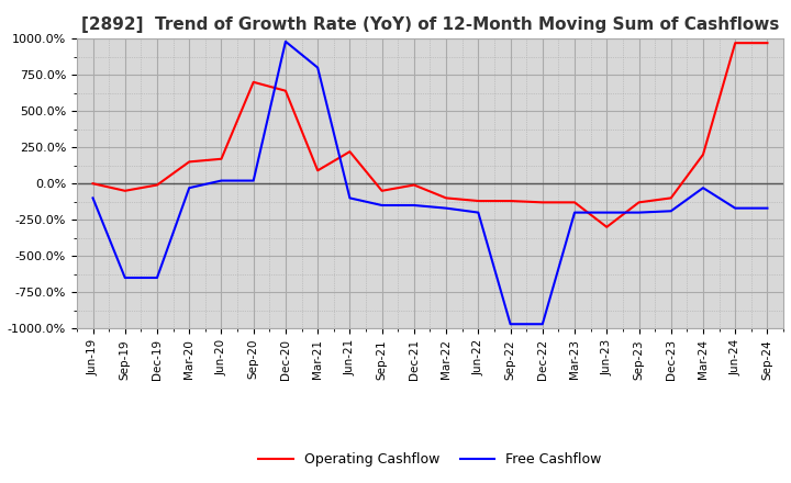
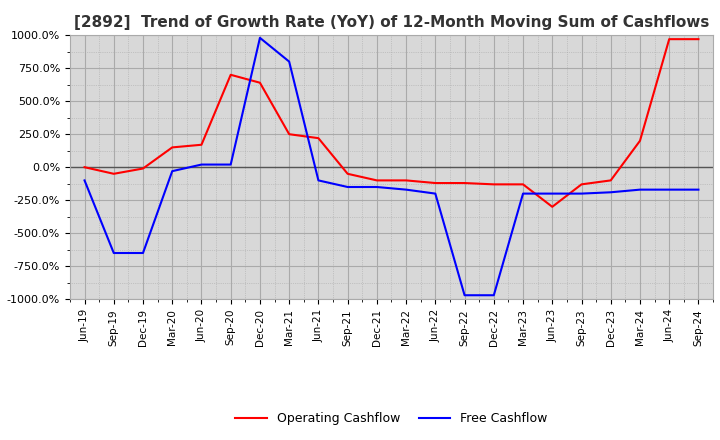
Operating Cashflow/Mar-21: 90% -> 250%
Operating Cashflow/Dec-21: -10% -> -100%
Free Cashflow/Mar-24: -30% -> -170%
